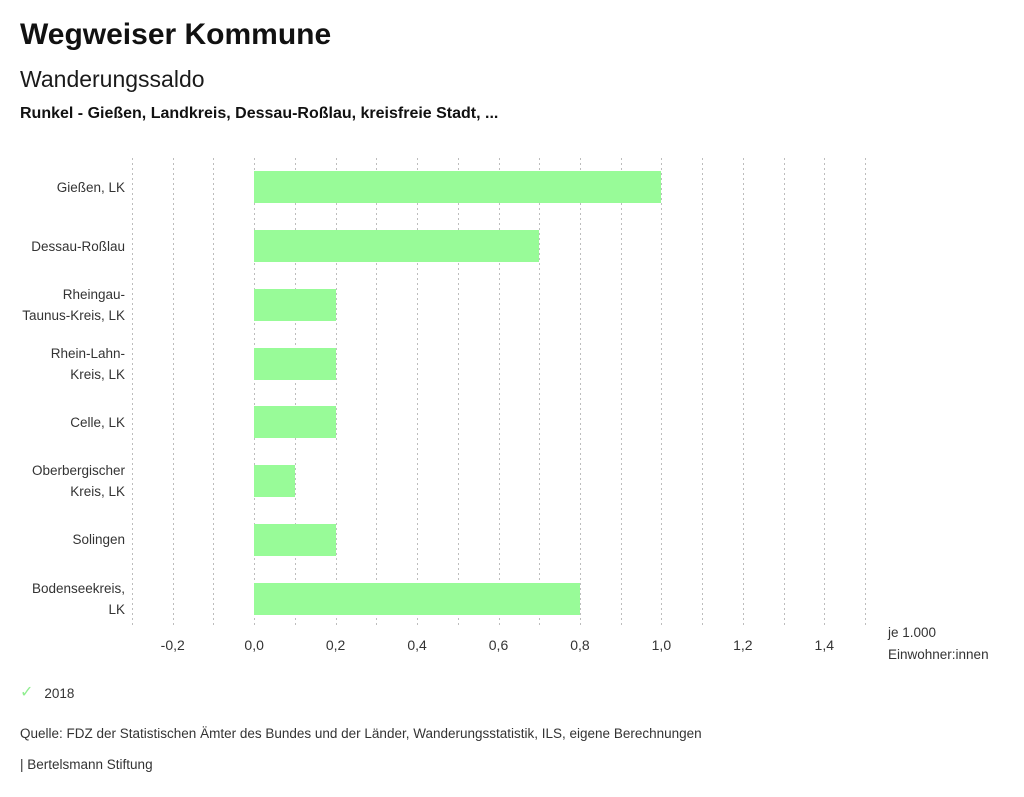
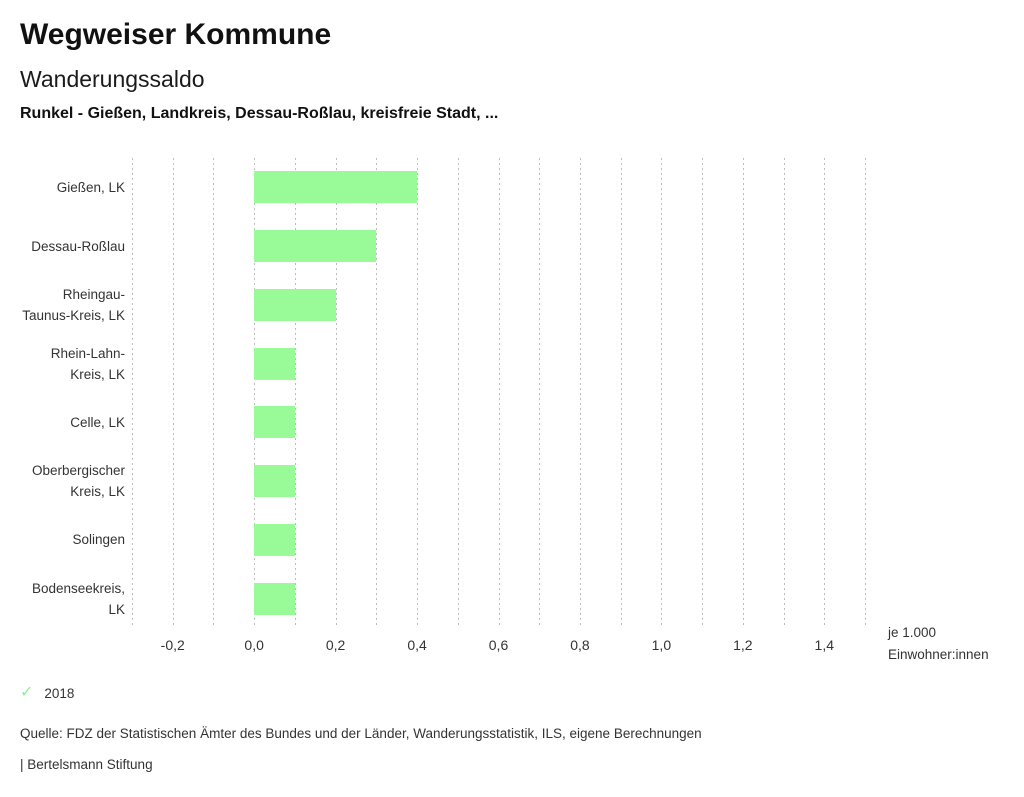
Gießen, LK: 1,0 -> 0,4
Dessau-Roßlau: 0,7 -> 0,3
Rhein-Lahn-Kreis, LK: 0,2 -> 0,1
Celle, LK: 0,2 -> 0,1
Solingen: 0,2 -> 0,1
Bodenseekreis, LK: 0,8 -> 0,1
